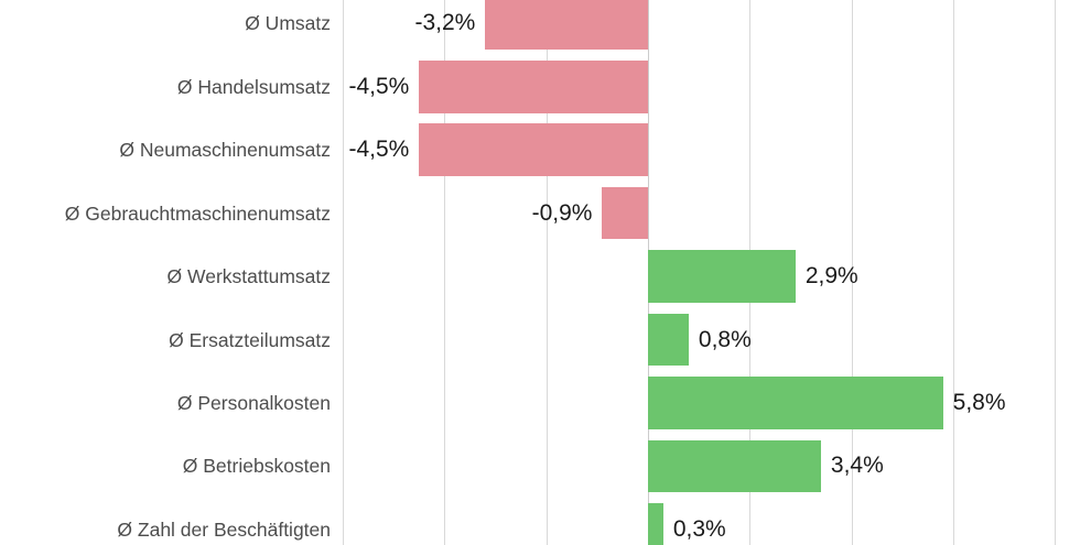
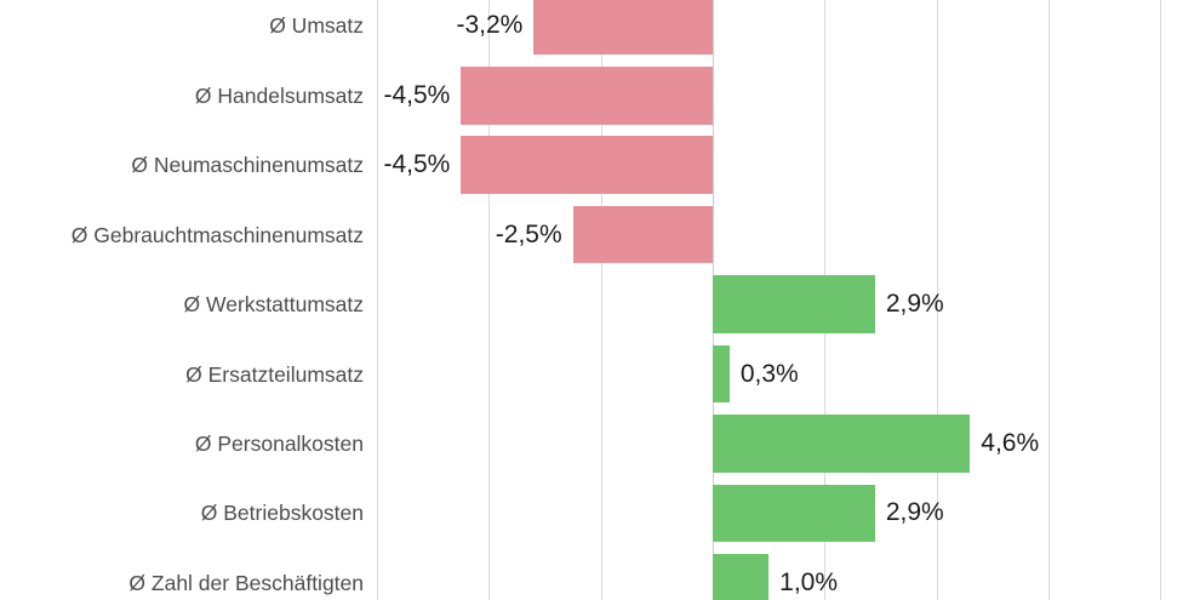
Ø Gebrauchtmaschinenumsatz: -0,9% -> -2,5%
Ø Ersatzteilumsatz: 0,8% -> 0,3%
Ø Personalkosten: 5,8% -> 4,6%
Ø Betriebskosten: 3,4% -> 2,9%
Ø Zahl der Beschäftigten: 0,3% -> 1,0%
